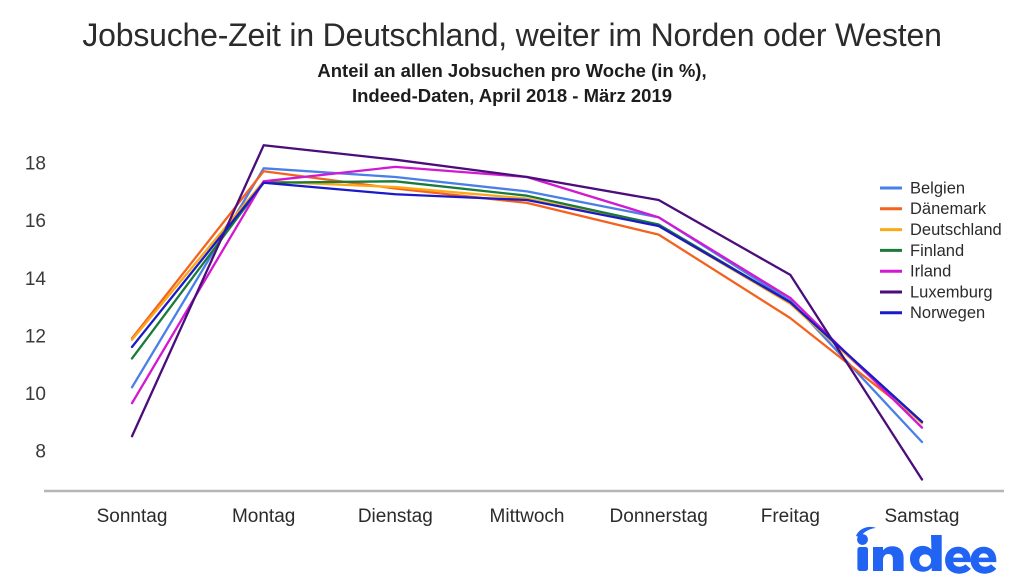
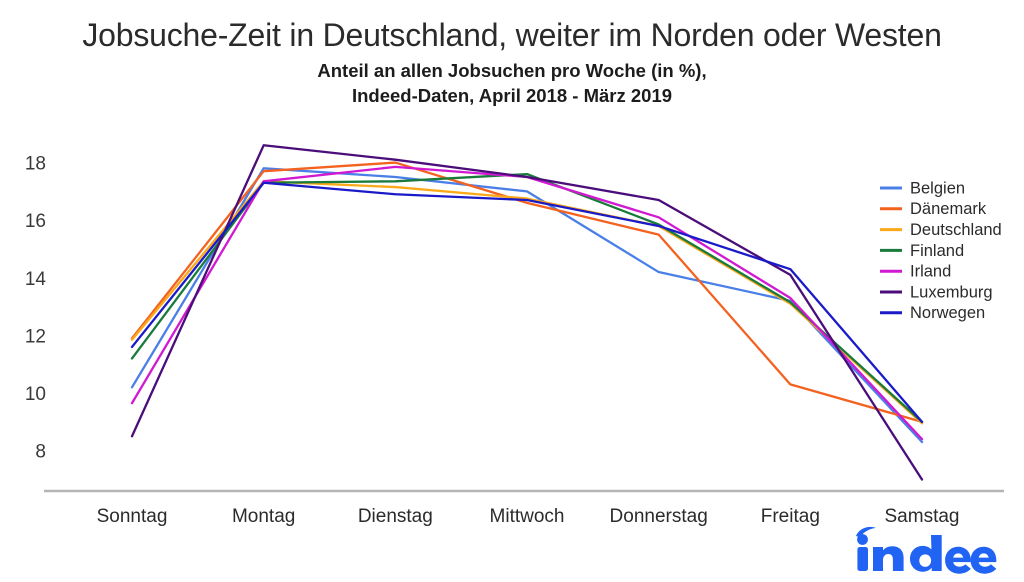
Dänemark/Dienstag: 17.1 -> 18.0
Finland/Mittwoch: 16.9 -> 17.6
Belgien/Donnerstag: 16.1 -> 14.2
Dänemark/Freitag: 12.6 -> 10.3
Norwegen/Freitag: 13.2 -> 14.3
Irland/Samstag: 8.8 -> 8.4
